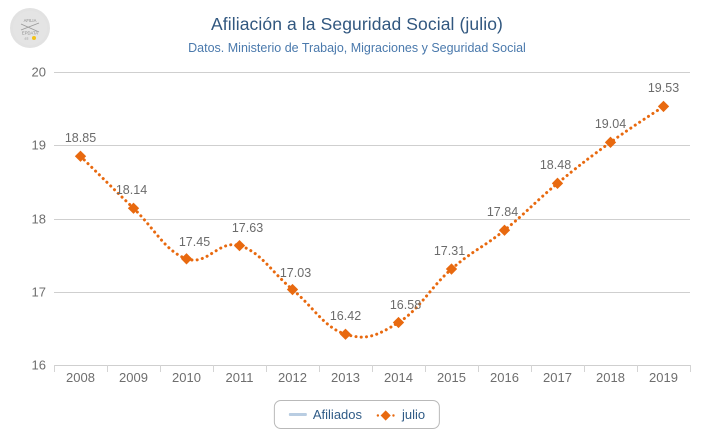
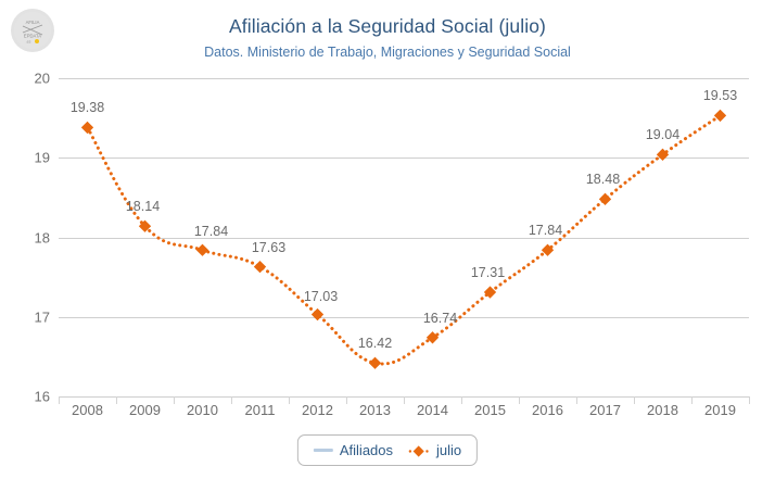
2008: 18.85 -> 19.38
2010: 17.45 -> 17.84
2014: 16.58 -> 16.74
